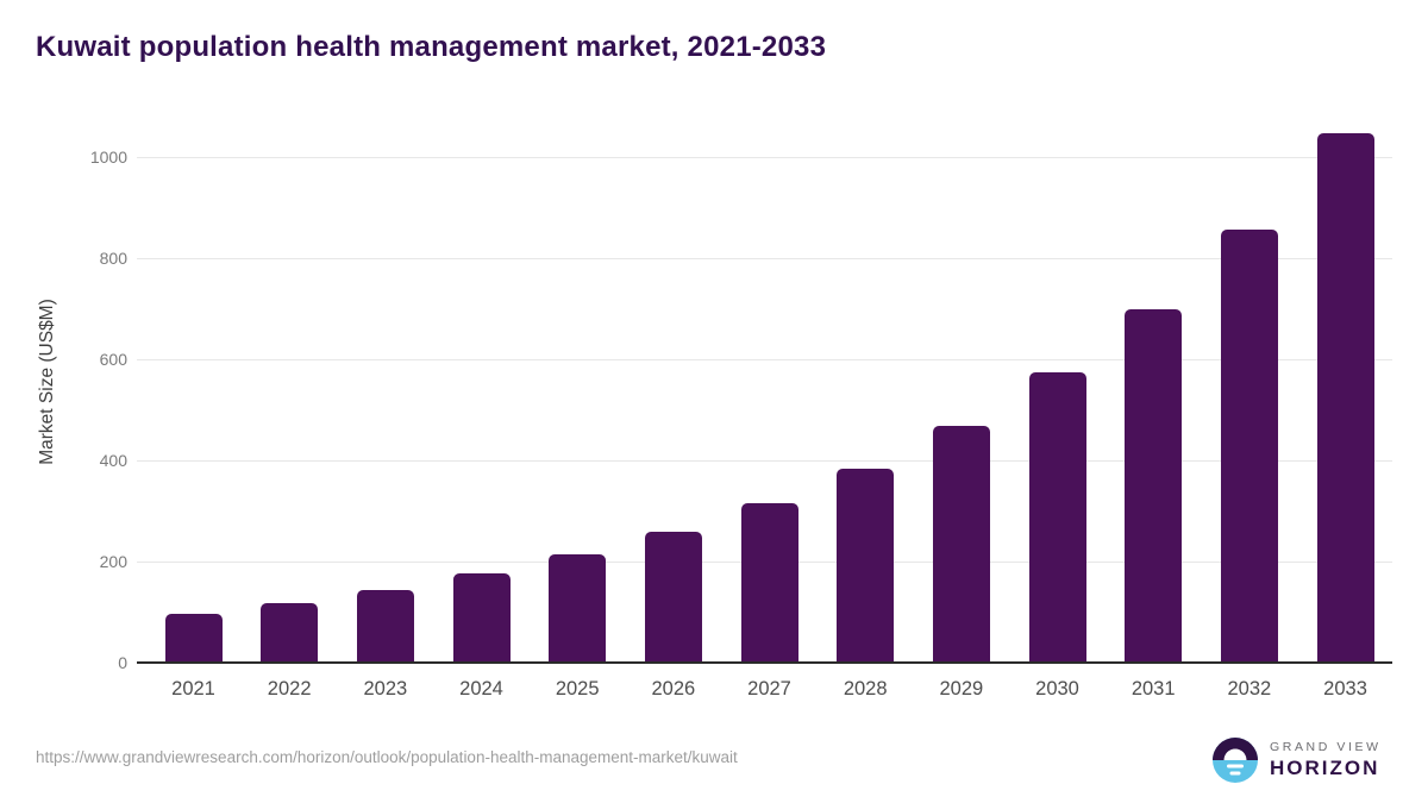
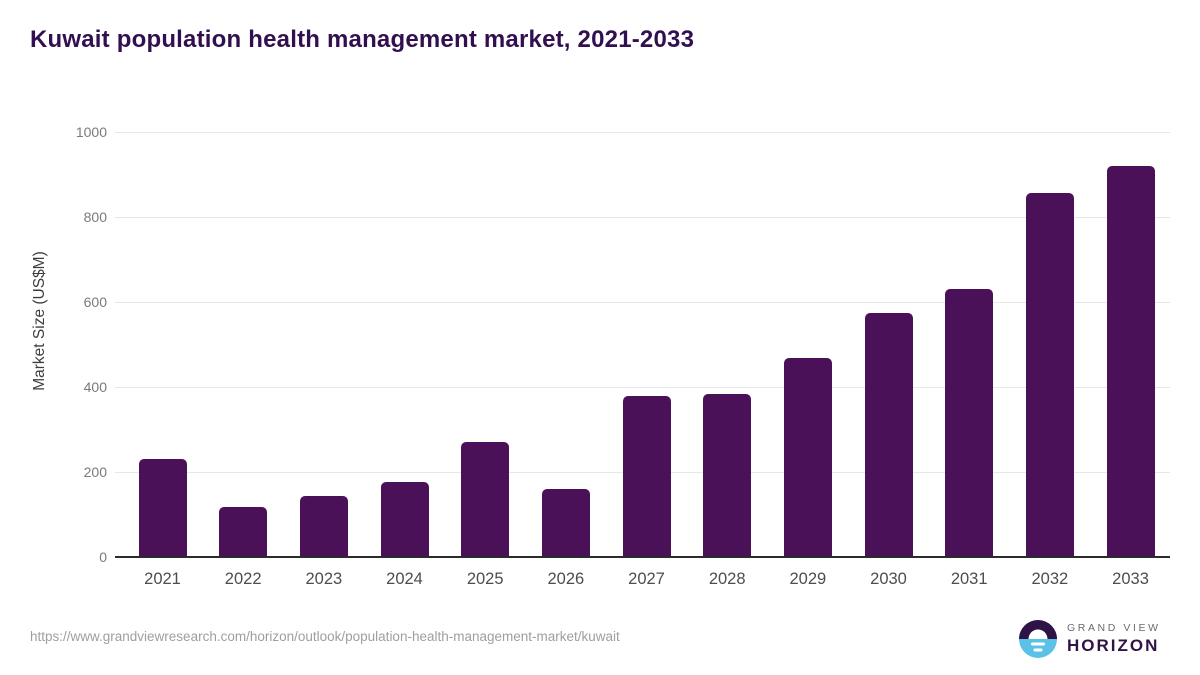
2021: 100 -> 230
2025: 210 -> 270
2026: 260 -> 160
2027: 320 -> 380
2031: 700 -> 630
2033: 1050 -> 920
